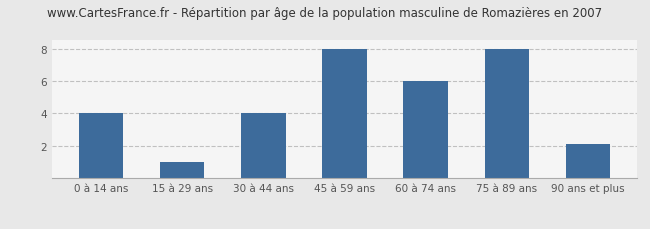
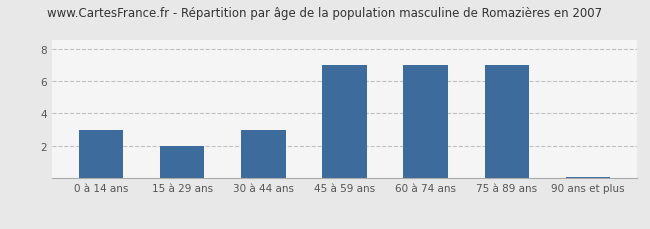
0 à 14 ans: 4.0 -> 3.0
15 à 29 ans: 1.0 -> 2.0
30 à 44 ans: 4.0 -> 3.0
45 à 59 ans: 8.0 -> 7.0
60 à 74 ans: 6.0 -> 7.0
75 à 89 ans: 8.0 -> 7.0
90 ans et plus: 2.1 -> 0.1
